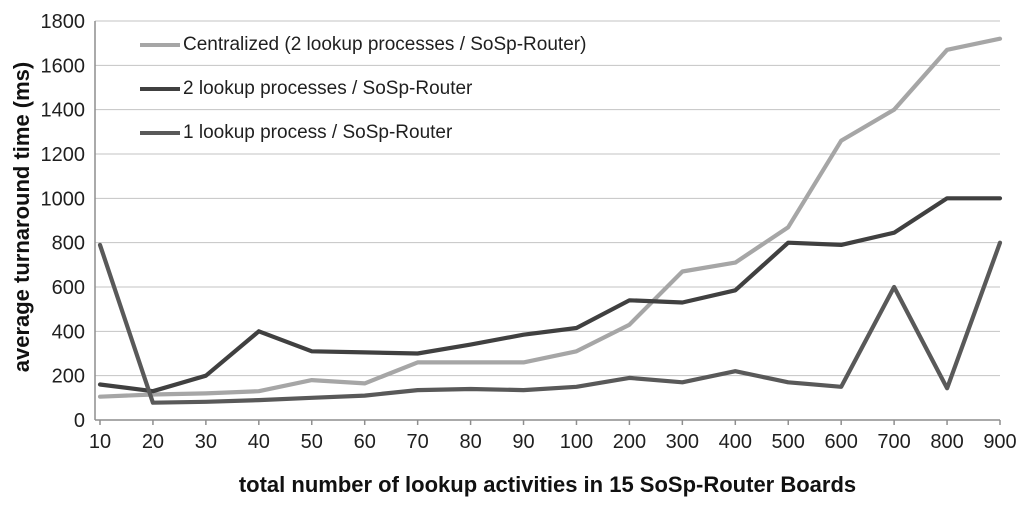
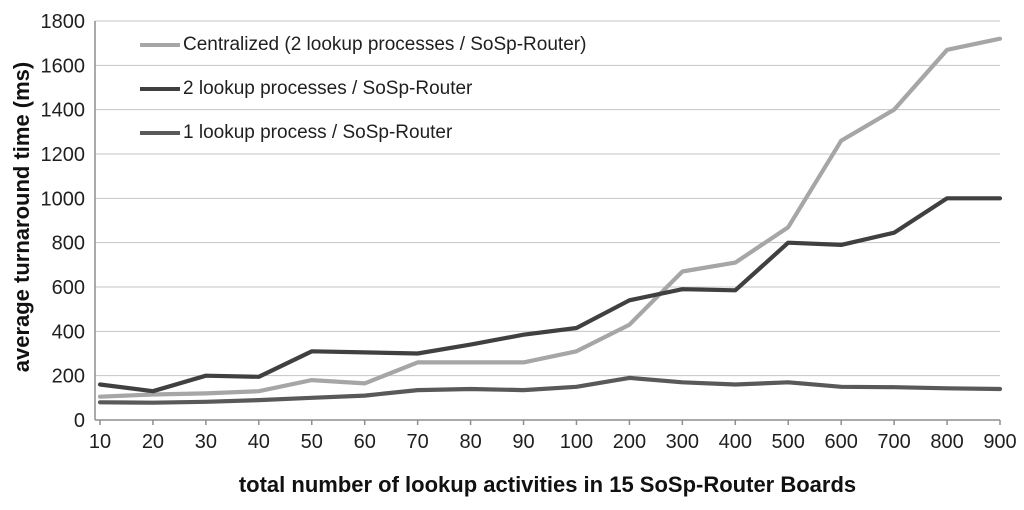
1 lookup process / SoSp-Router/10: 790 -> 80
2 lookup processes / SoSp-Router/40: 400 -> 200
2 lookup processes / SoSp-Router/300: 530 -> 590
1 lookup process / SoSp-Router/400: 220 -> 160
1 lookup process / SoSp-Router/700: 600 -> 150
1 lookup process / SoSp-Router/900: 800 -> 140
